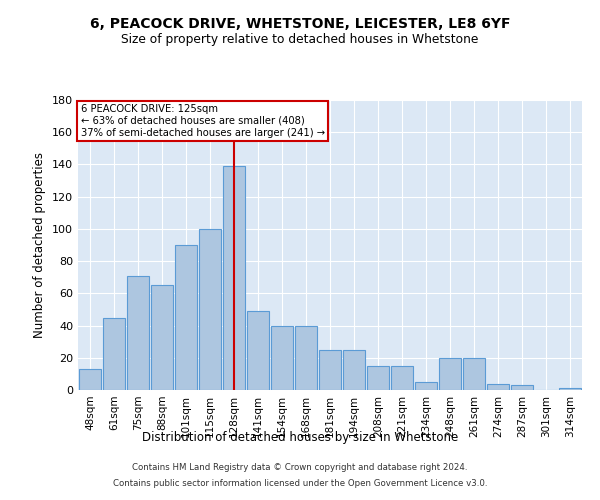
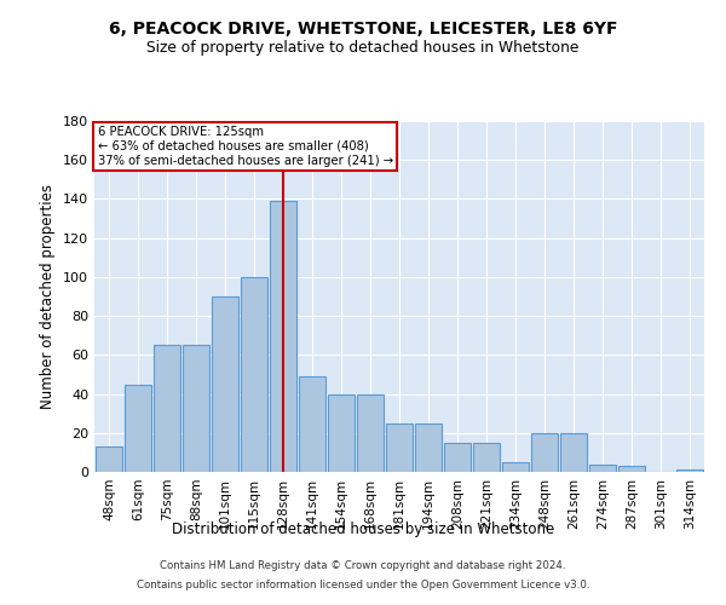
75sqm: 71 -> 65
